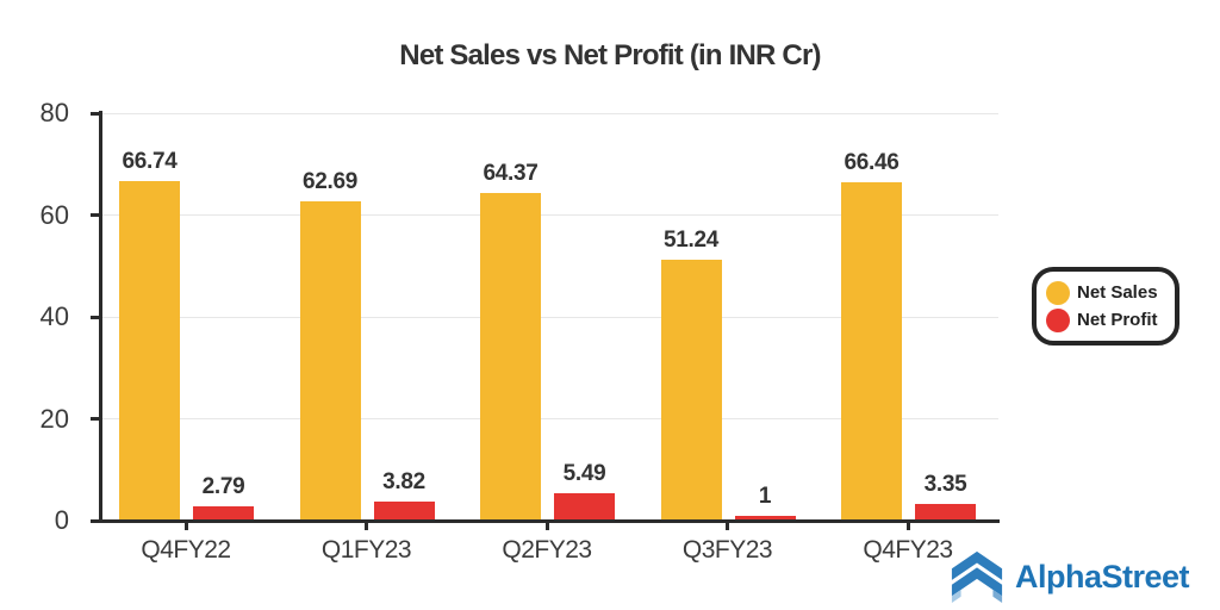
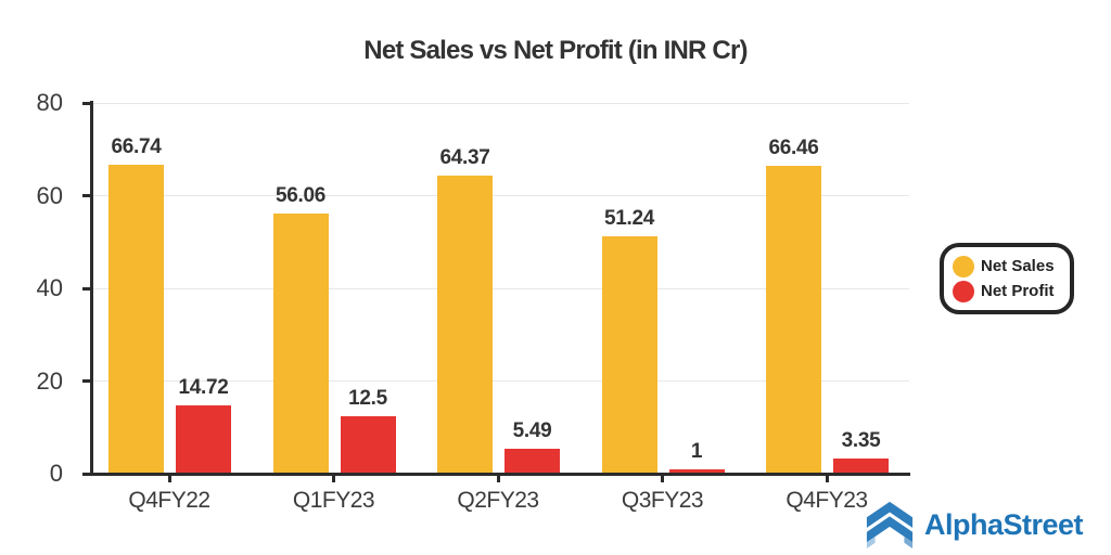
Net Profit/Q4FY22: 2.79 -> 14.72
Net Sales/Q1FY23: 62.69 -> 56.06
Net Profit/Q1FY23: 3.82 -> 12.5
